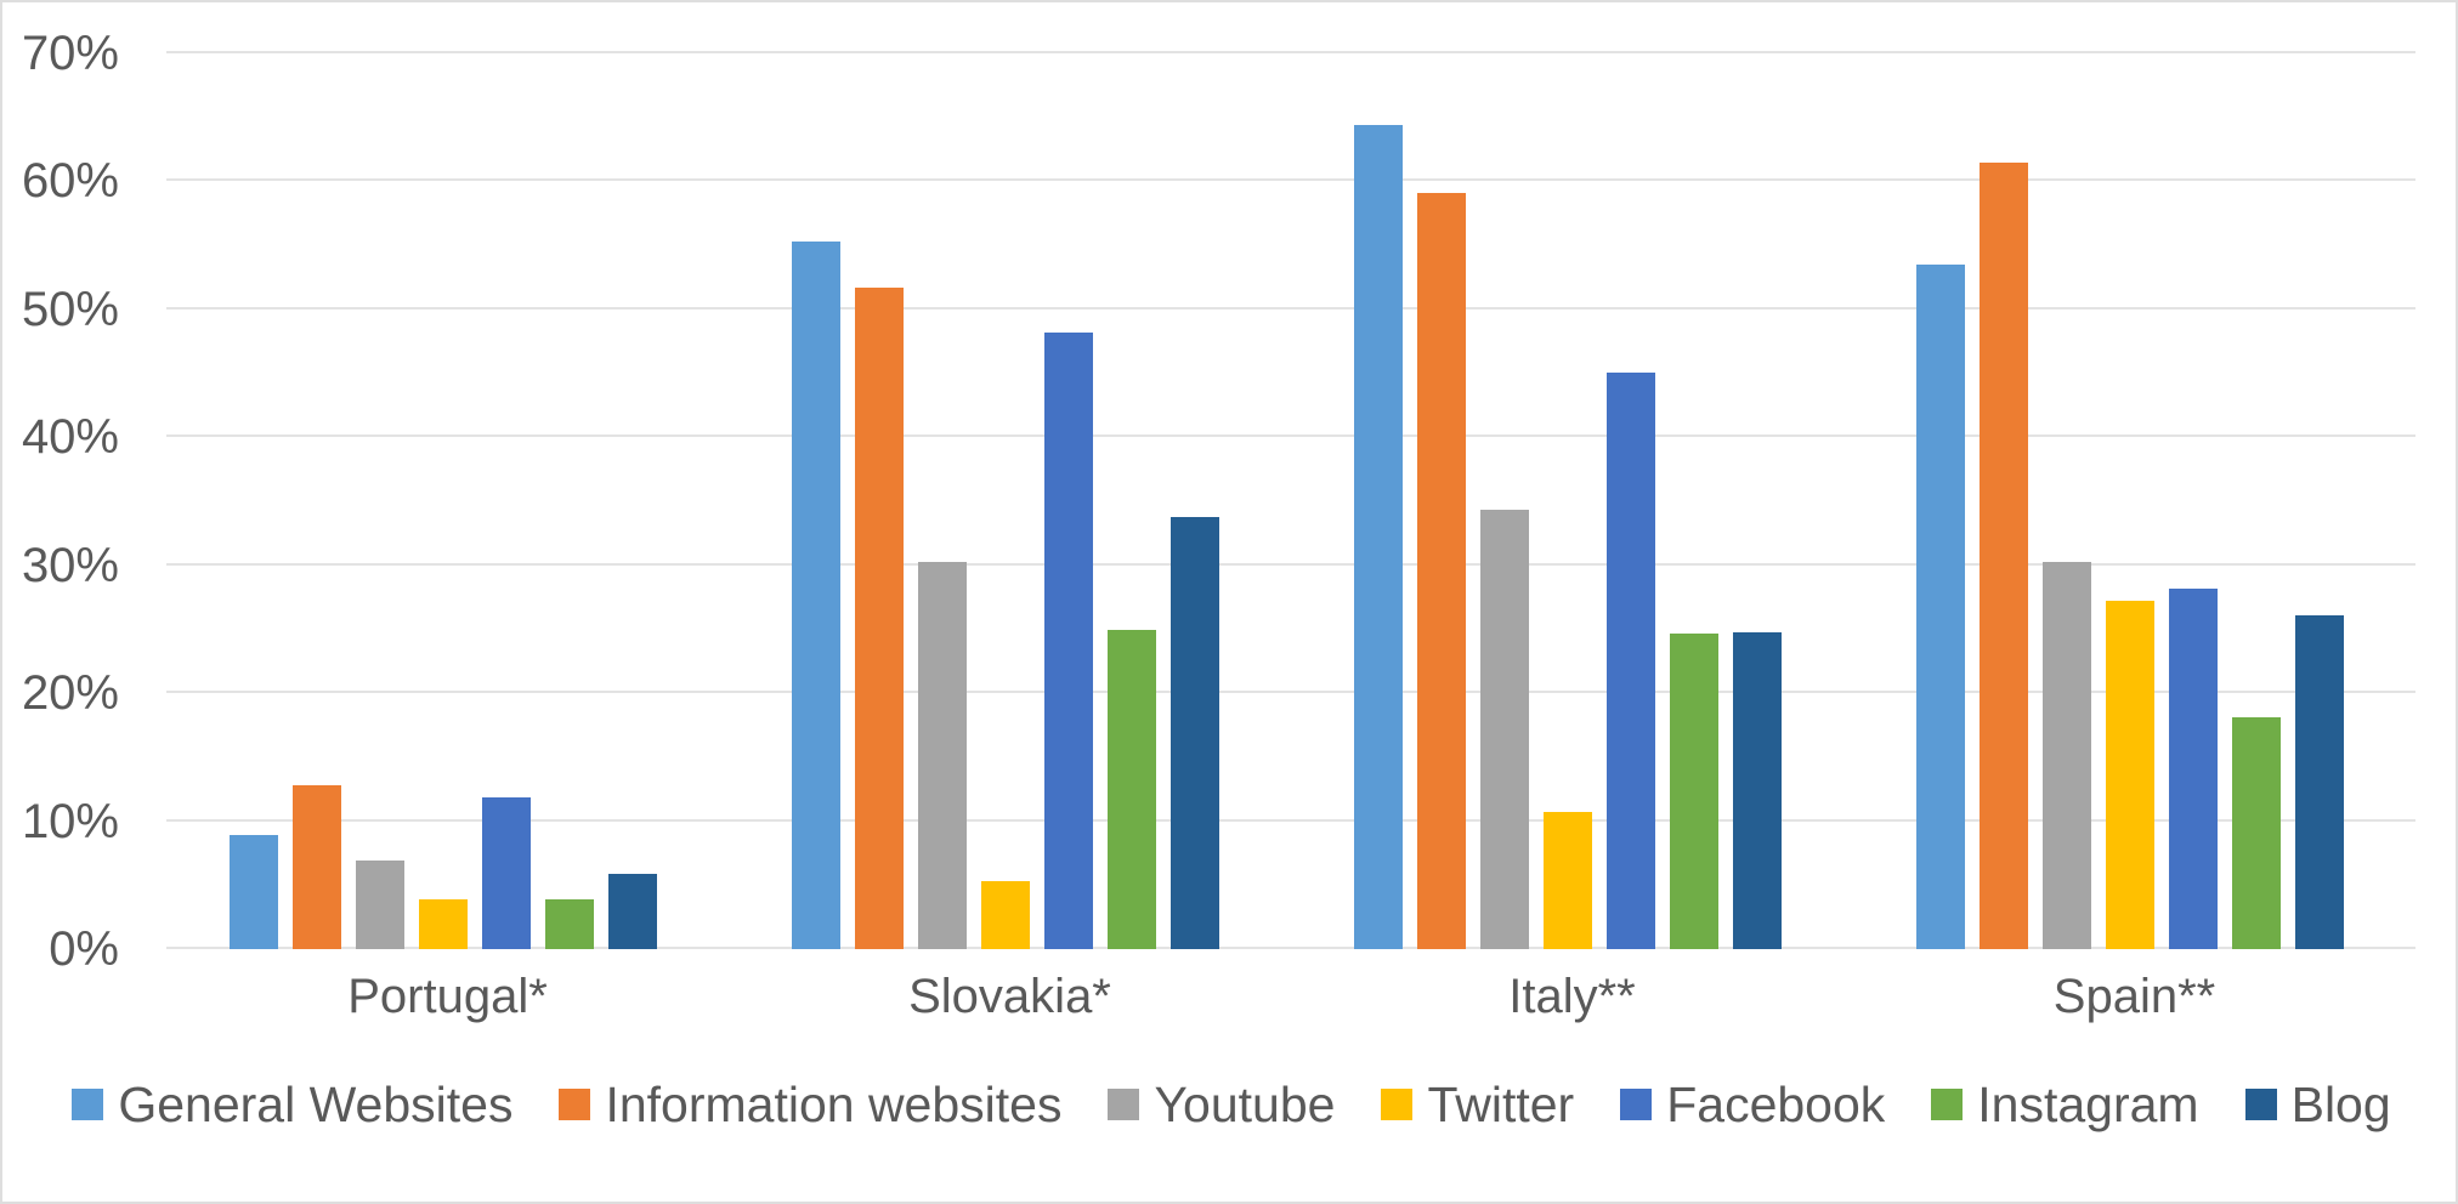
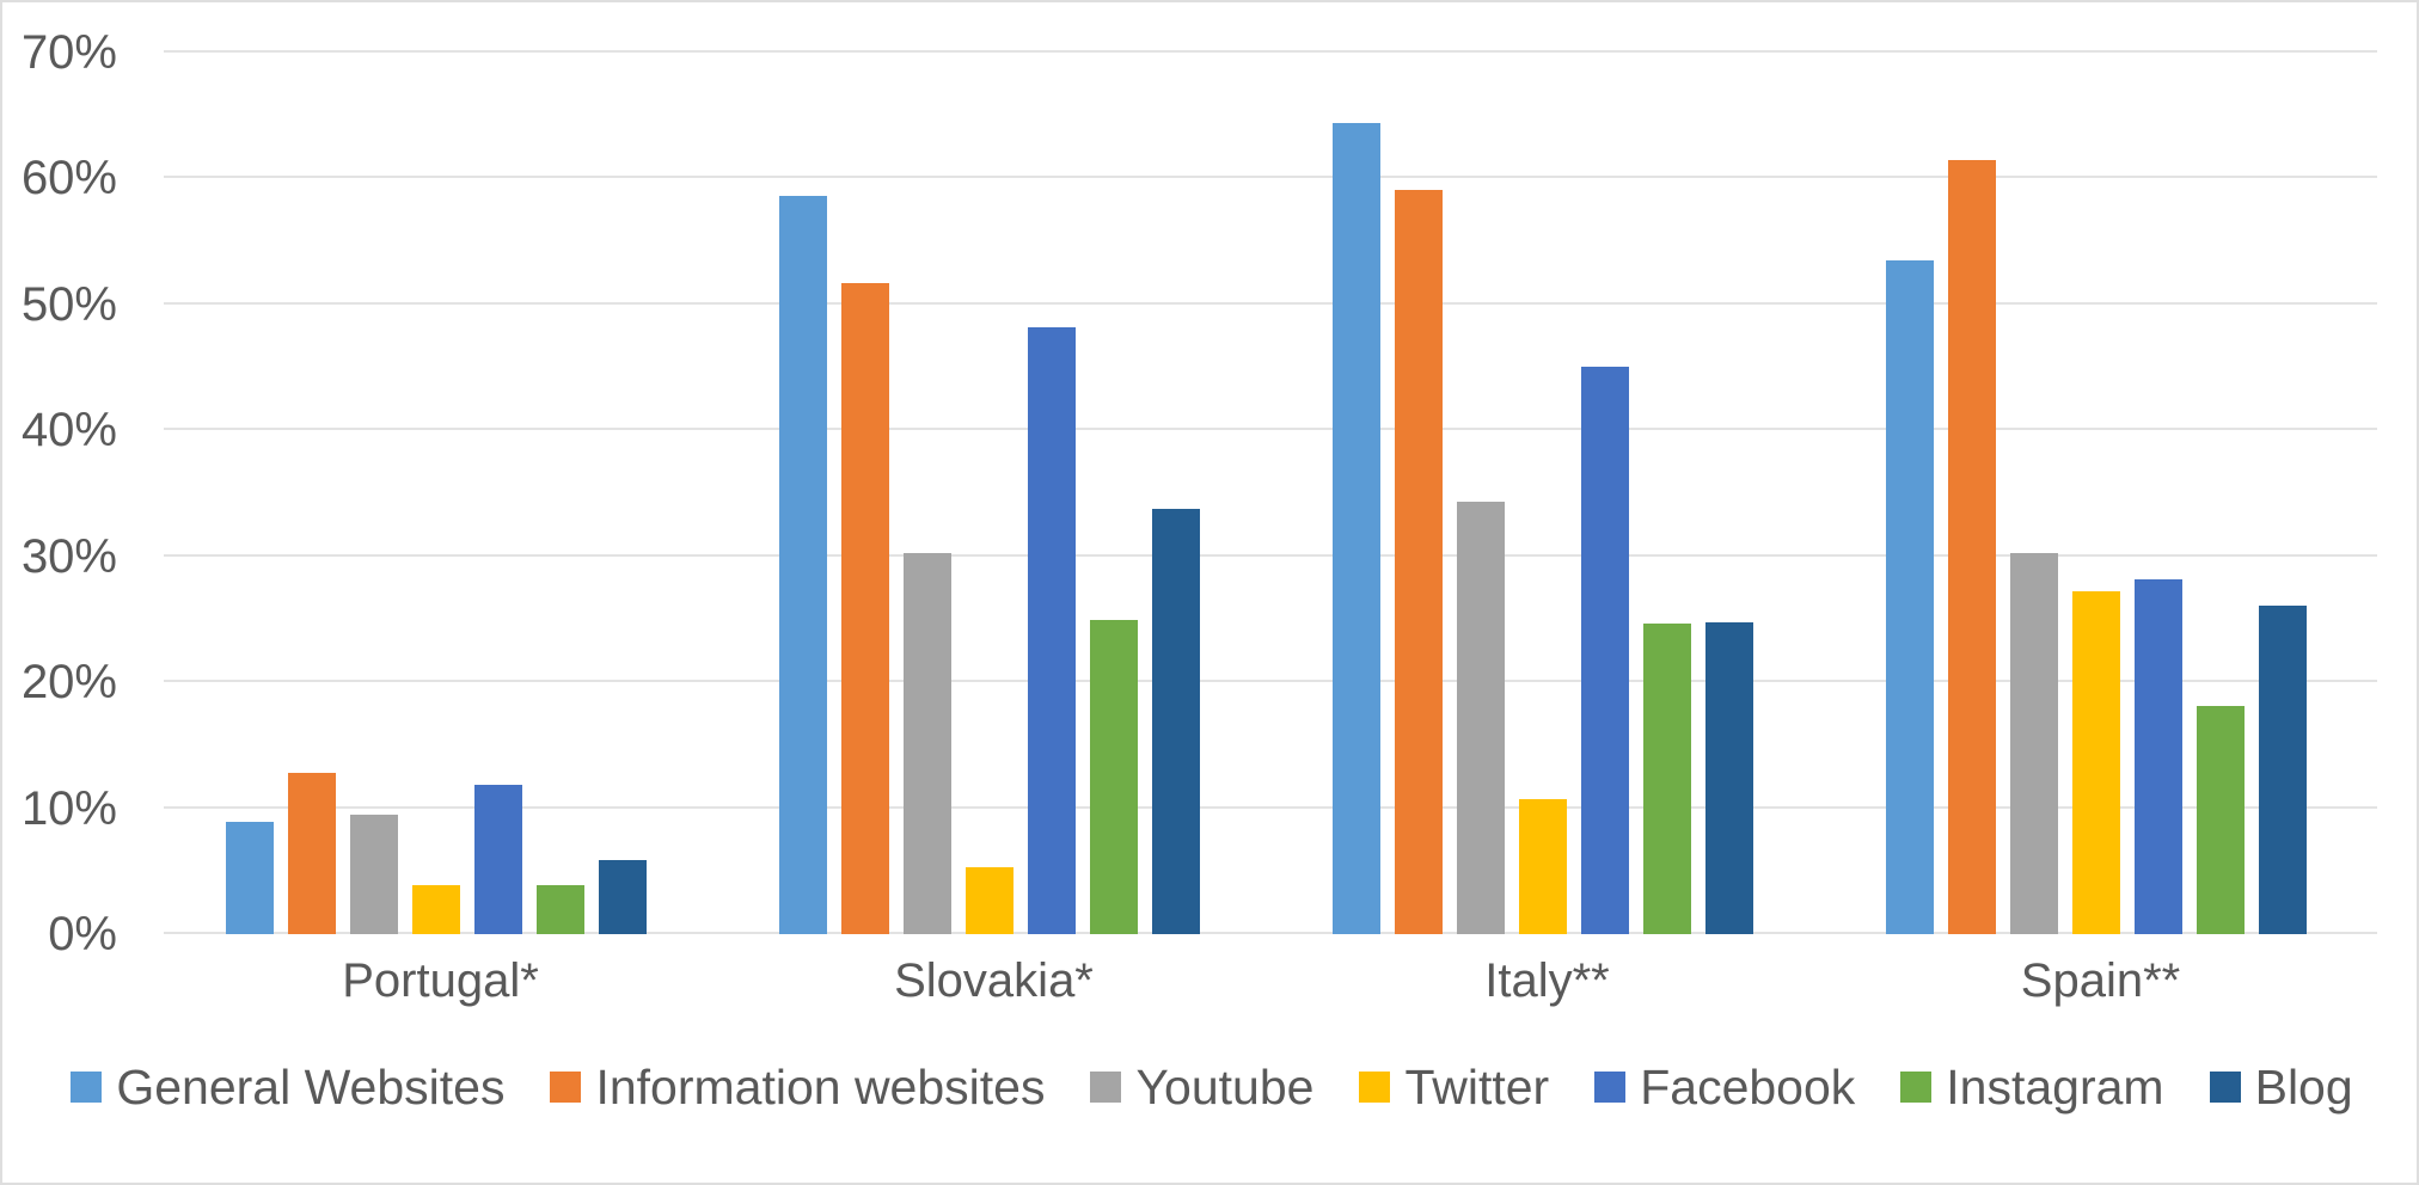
Youtube/Portugal*: 6.9% -> 9.5%
General Websites/Slovakia*: 55.3% -> 58.6%
